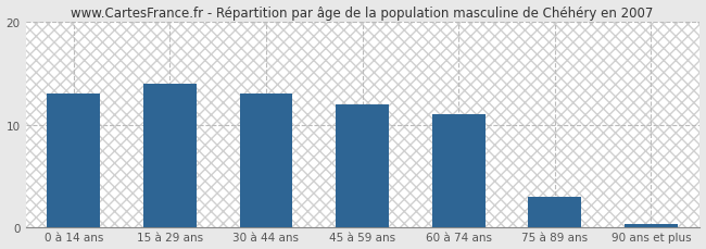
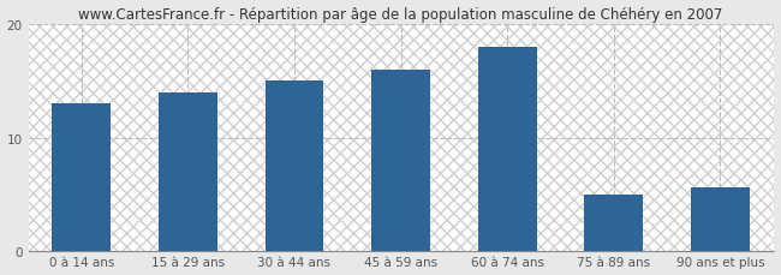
30 à 44 ans: 13.0 -> 15.0
45 à 59 ans: 12.0 -> 16.0
60 à 74 ans: 11.0 -> 18.0
75 à 89 ans: 3.0 -> 5.0
90 ans et plus: 0.3 -> 5.6
